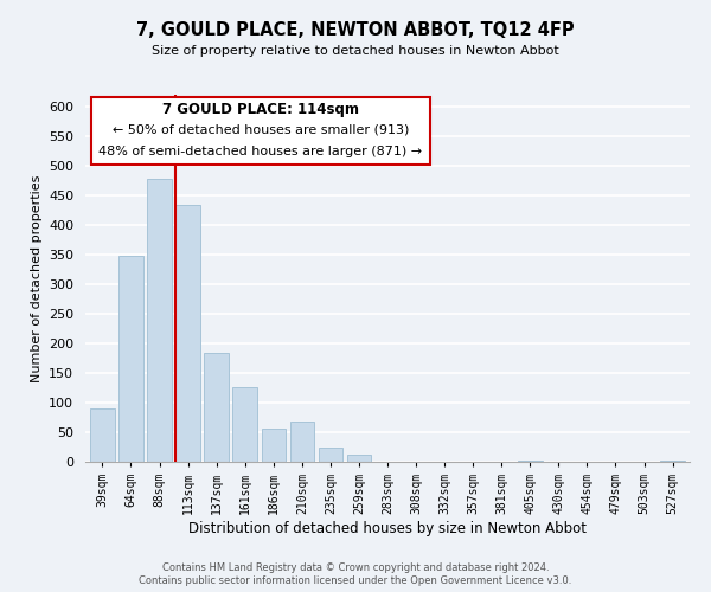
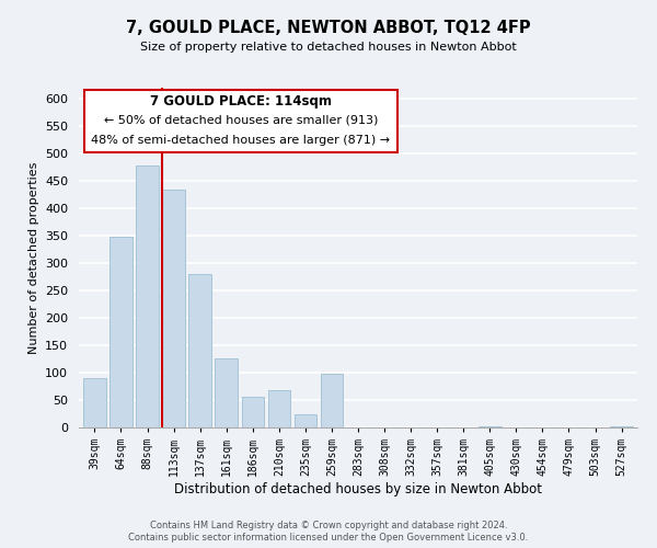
137sqm: 185 -> 280
259sqm: 12 -> 98
